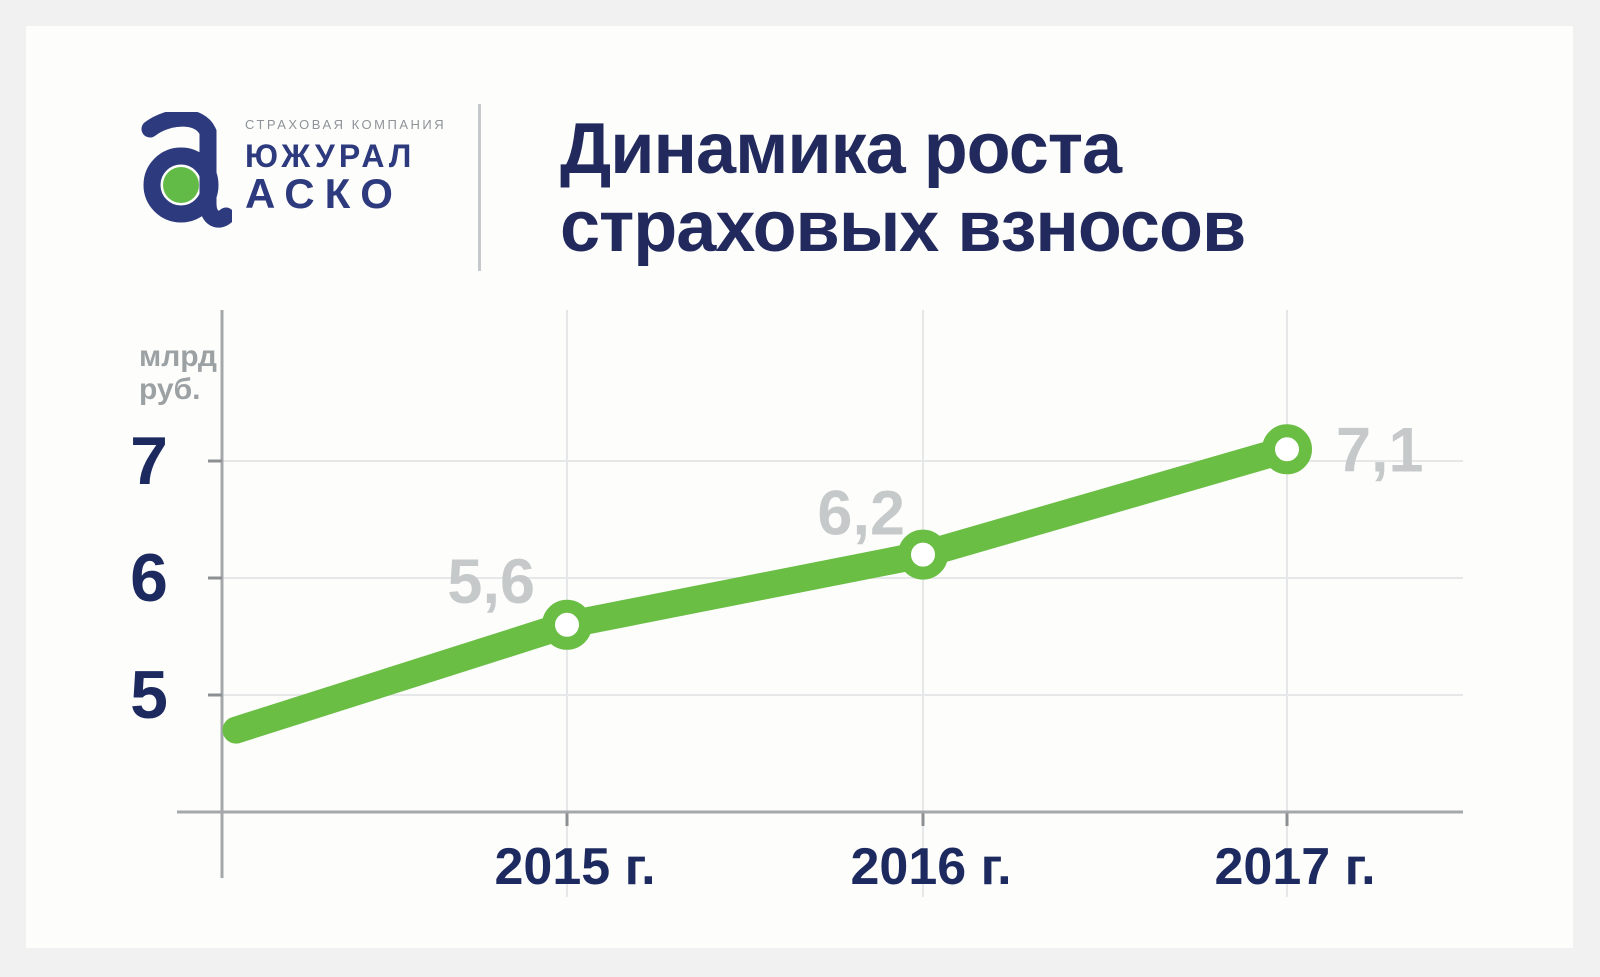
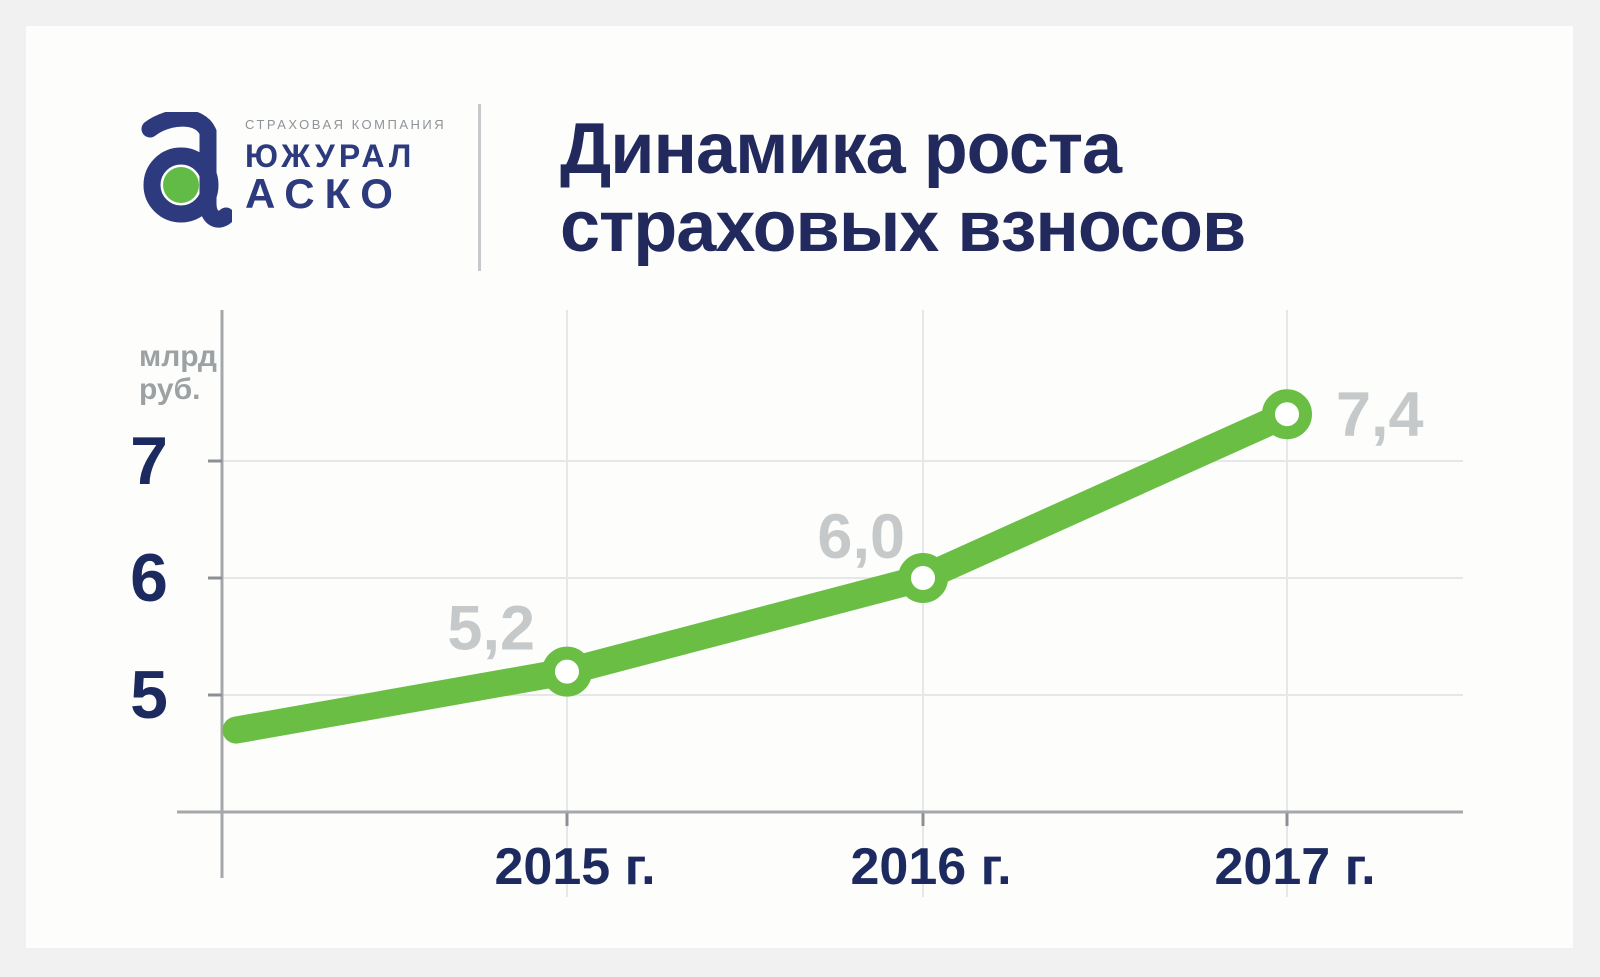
2015 г.: 5,6 -> 5,2
2016 г.: 6,2 -> 6,0
2017 г.: 7,1 -> 7,4
